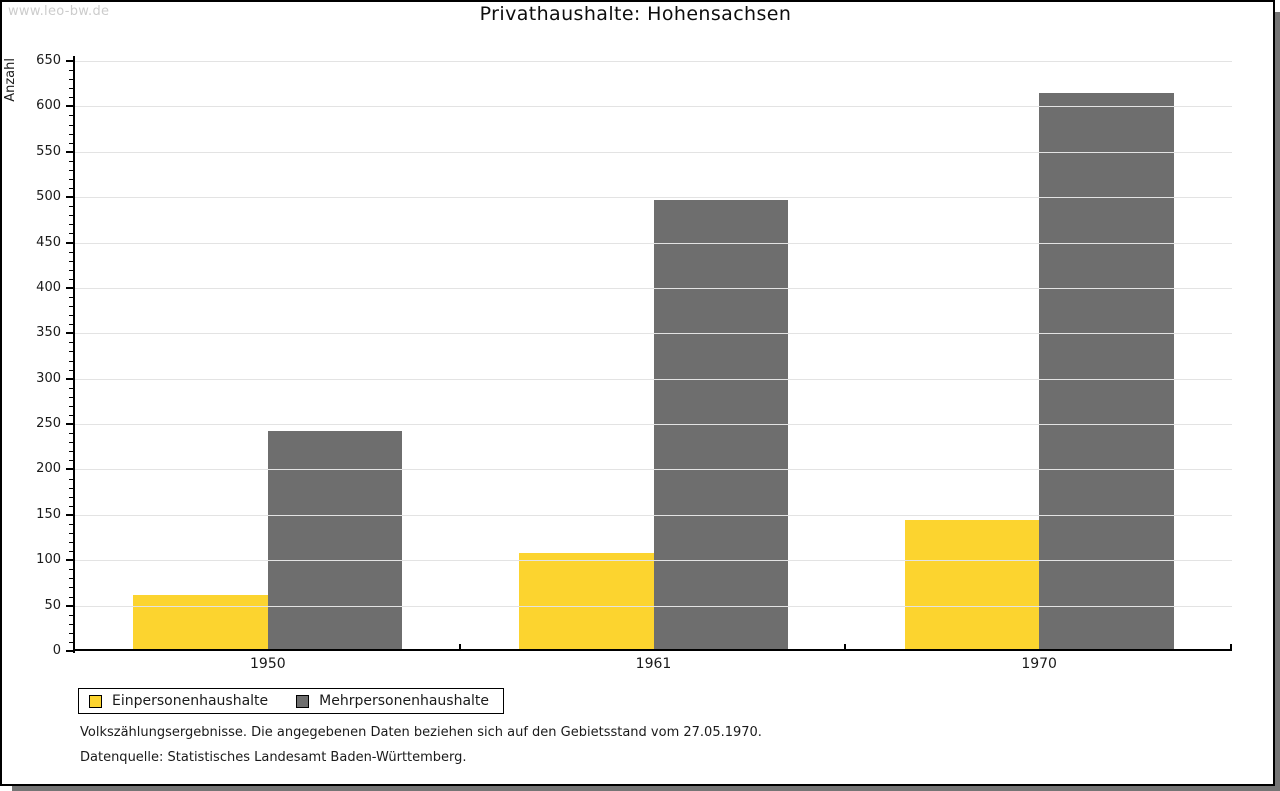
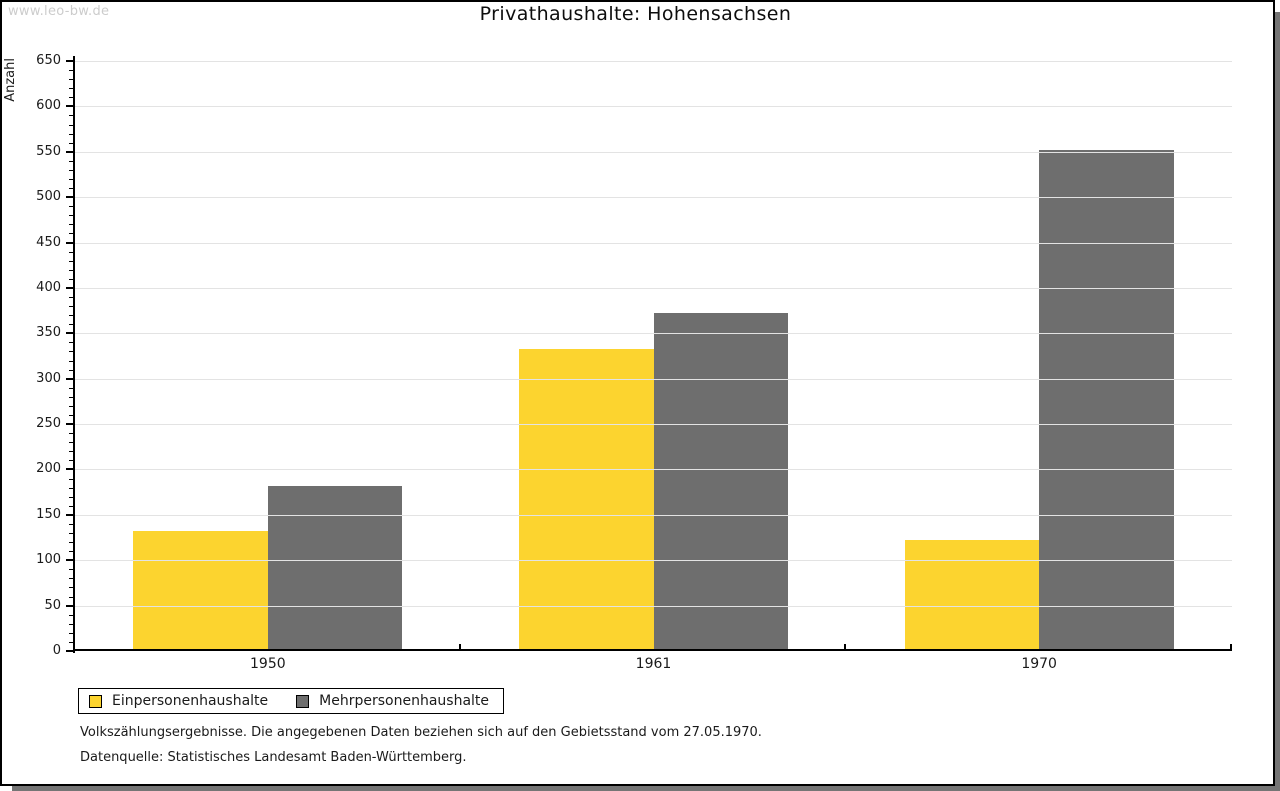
Einpersonenhaushalte/1950: 60 -> 130
Mehrpersonenhaushalte/1950: 240 -> 180
Einpersonenhaushalte/1961: 110 -> 330
Mehrpersonenhaushalte/1961: 500 -> 370
Einpersonenhaushalte/1970: 140 -> 120
Mehrpersonenhaushalte/1970: 610 -> 550
